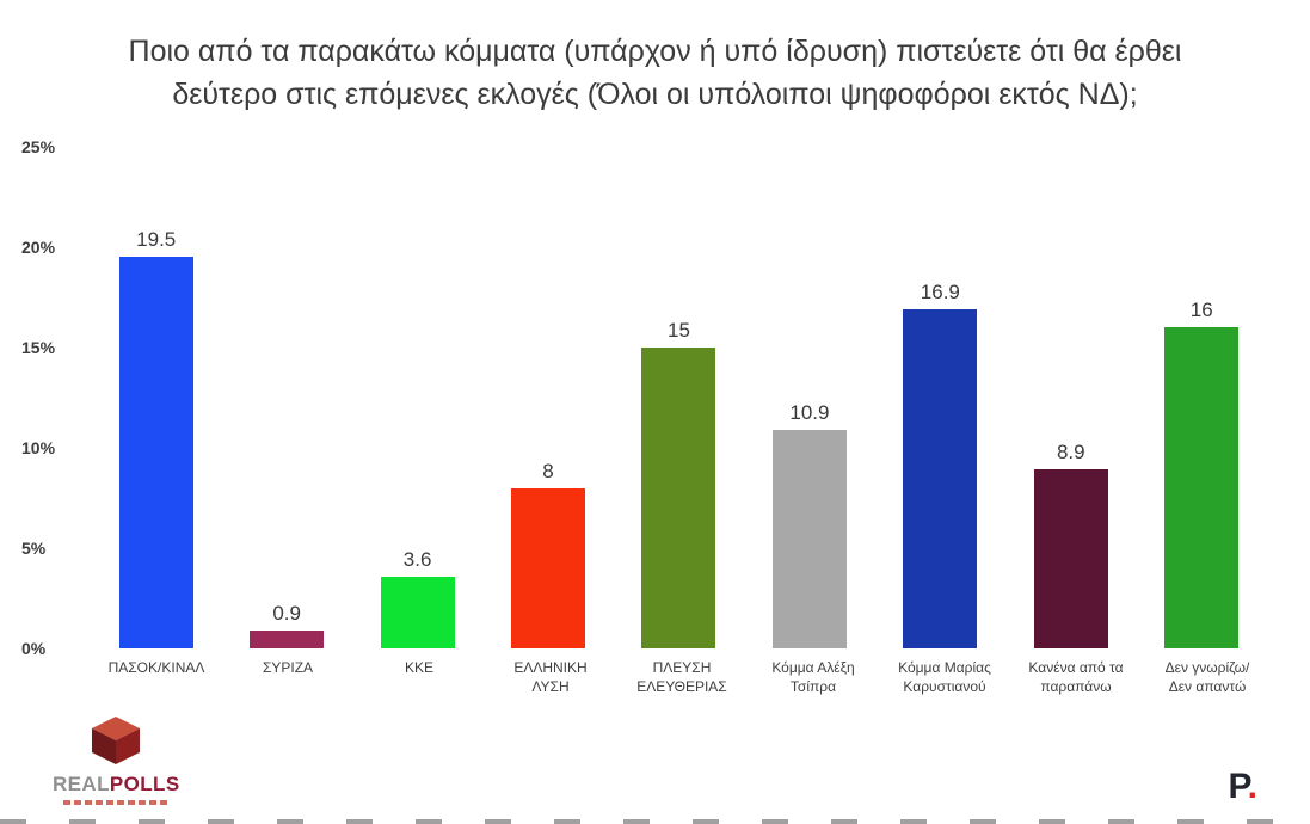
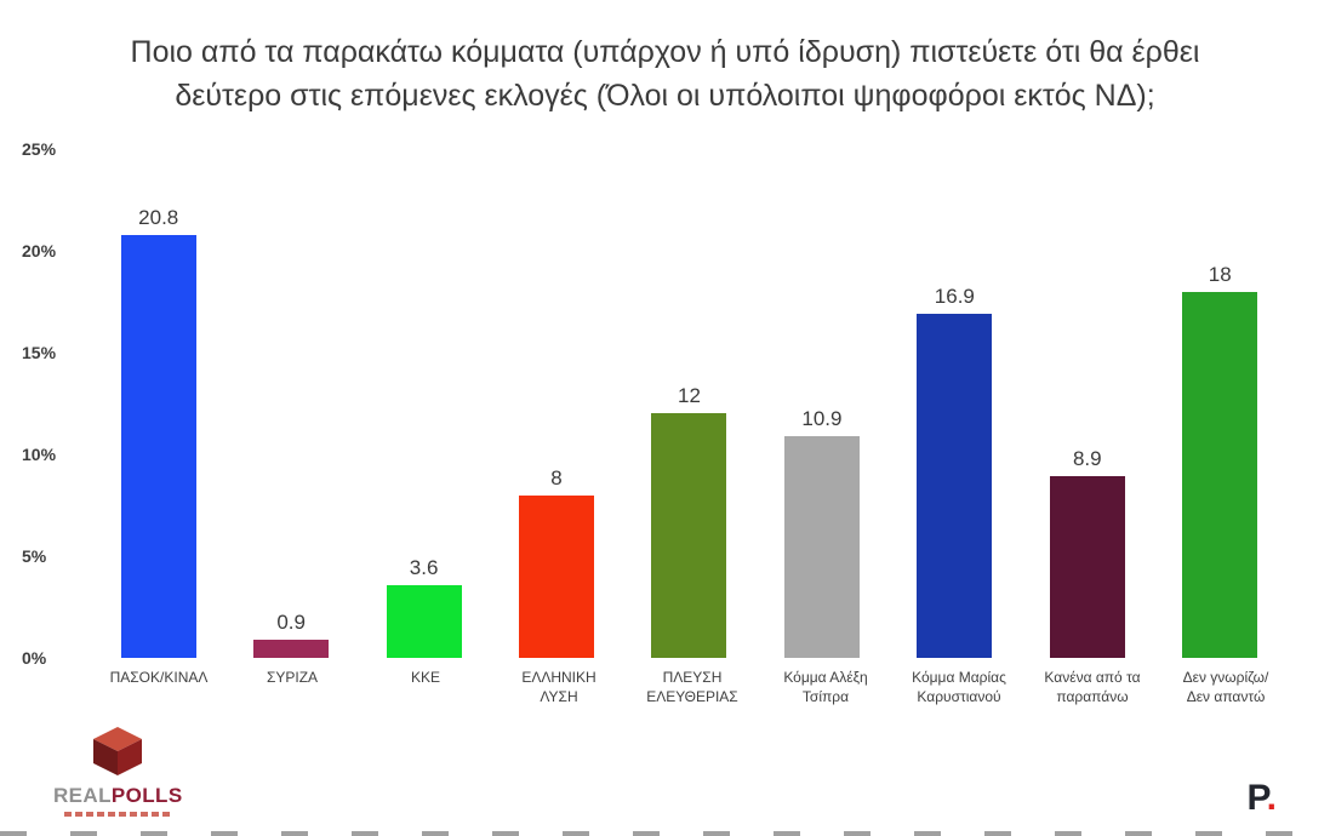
ΠΑΣΟΚ/ΚΙΝΑΛ: 19.5 -> 20.8
ΠΛΕΥΣΗ ΕΛΕΥΘΕΡΙΑΣ: 15 -> 12
Δεν γνωρίζω/ Δεν απαντώ: 16 -> 18
